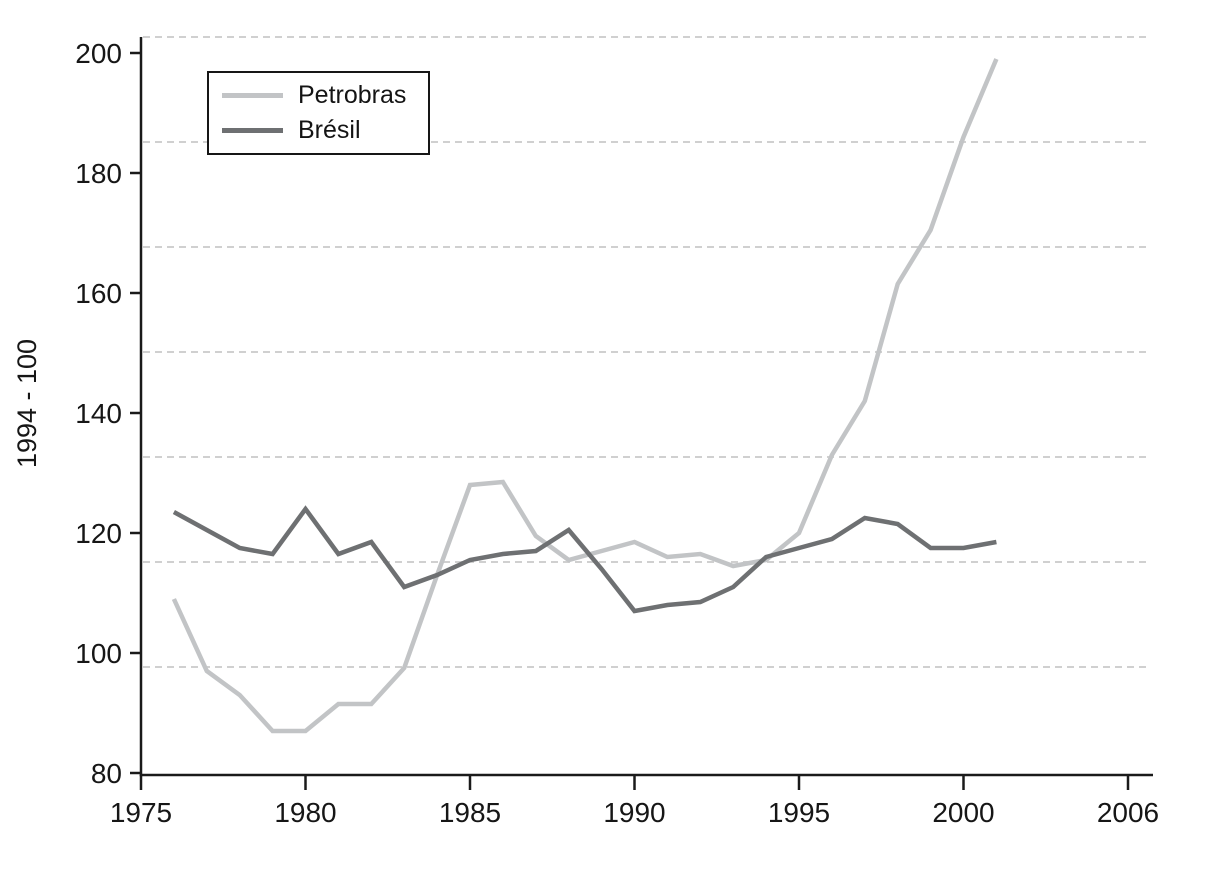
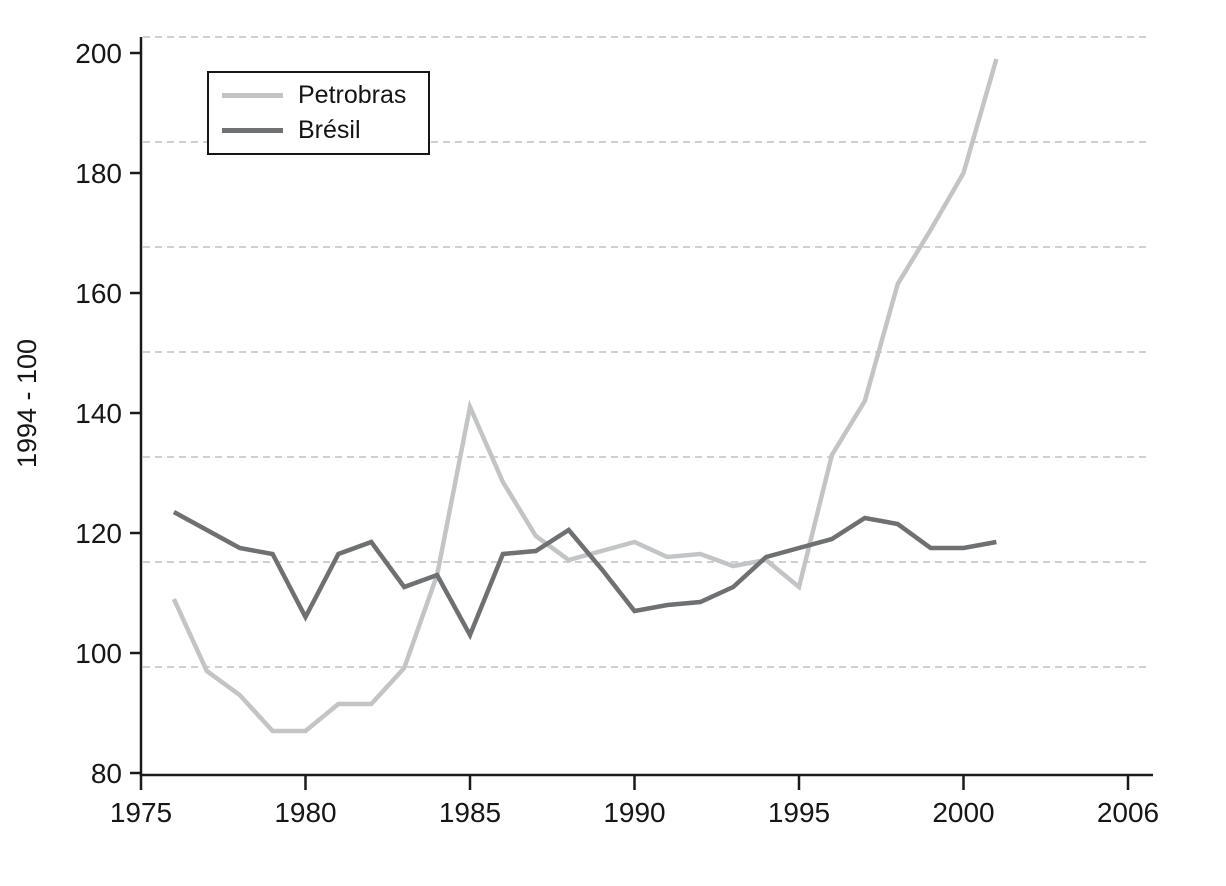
Brésil/1980: 124 -> 106
Petrobras/1985: 128 -> 141
Brésil/1985: 116 -> 103
Petrobras/1995: 120 -> 111
Petrobras/2000: 186 -> 180
